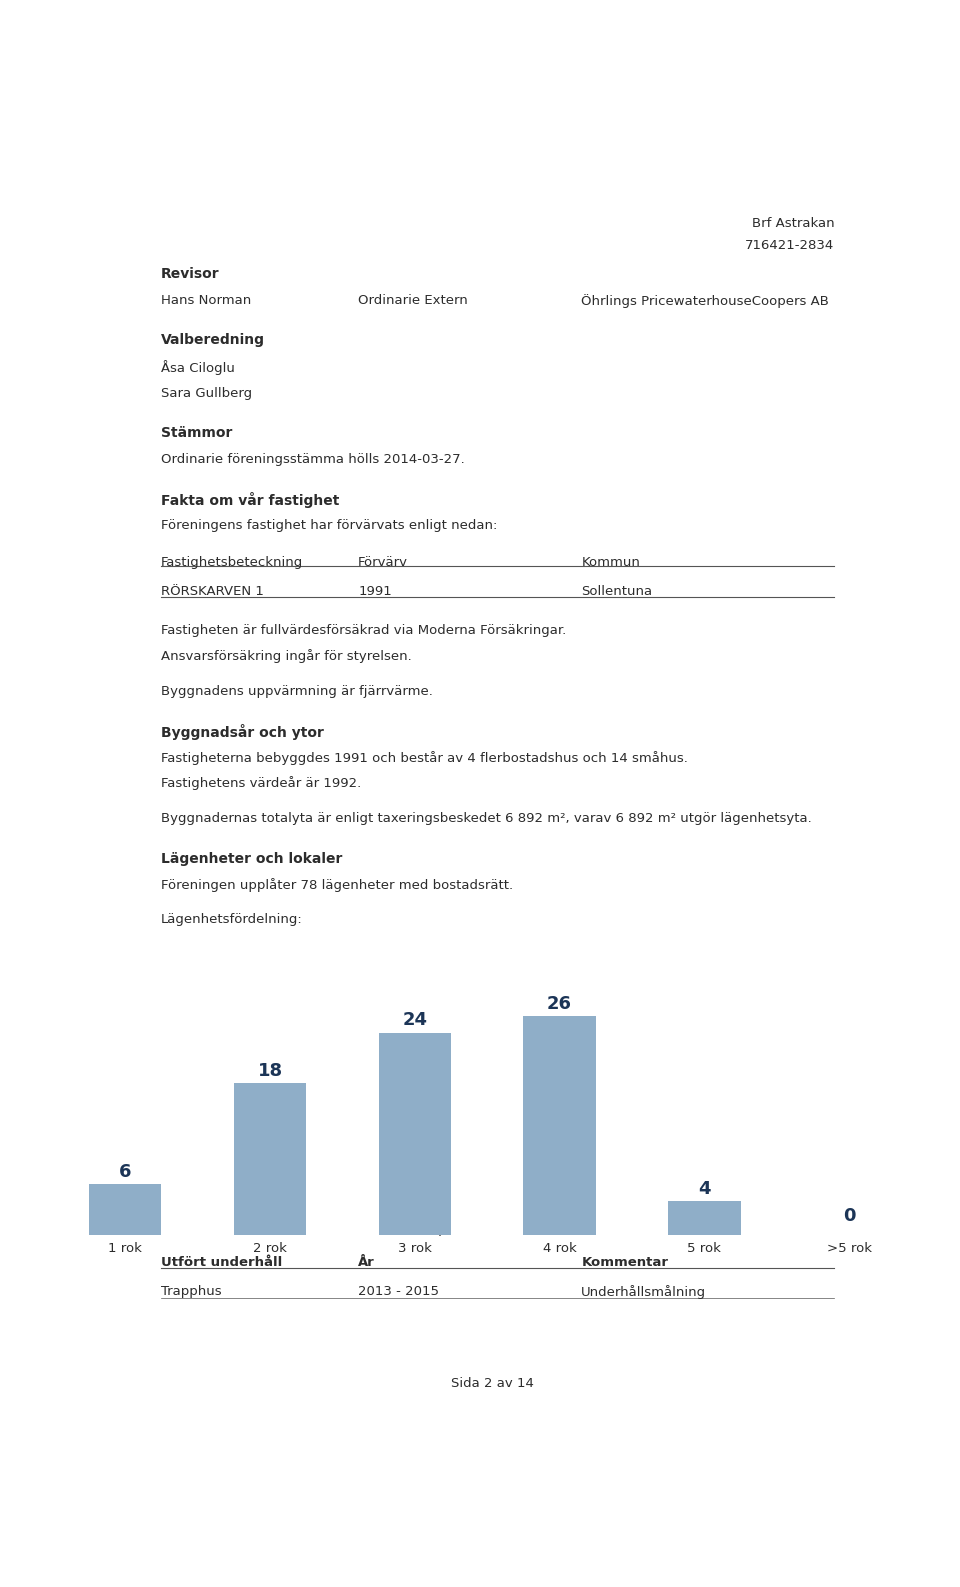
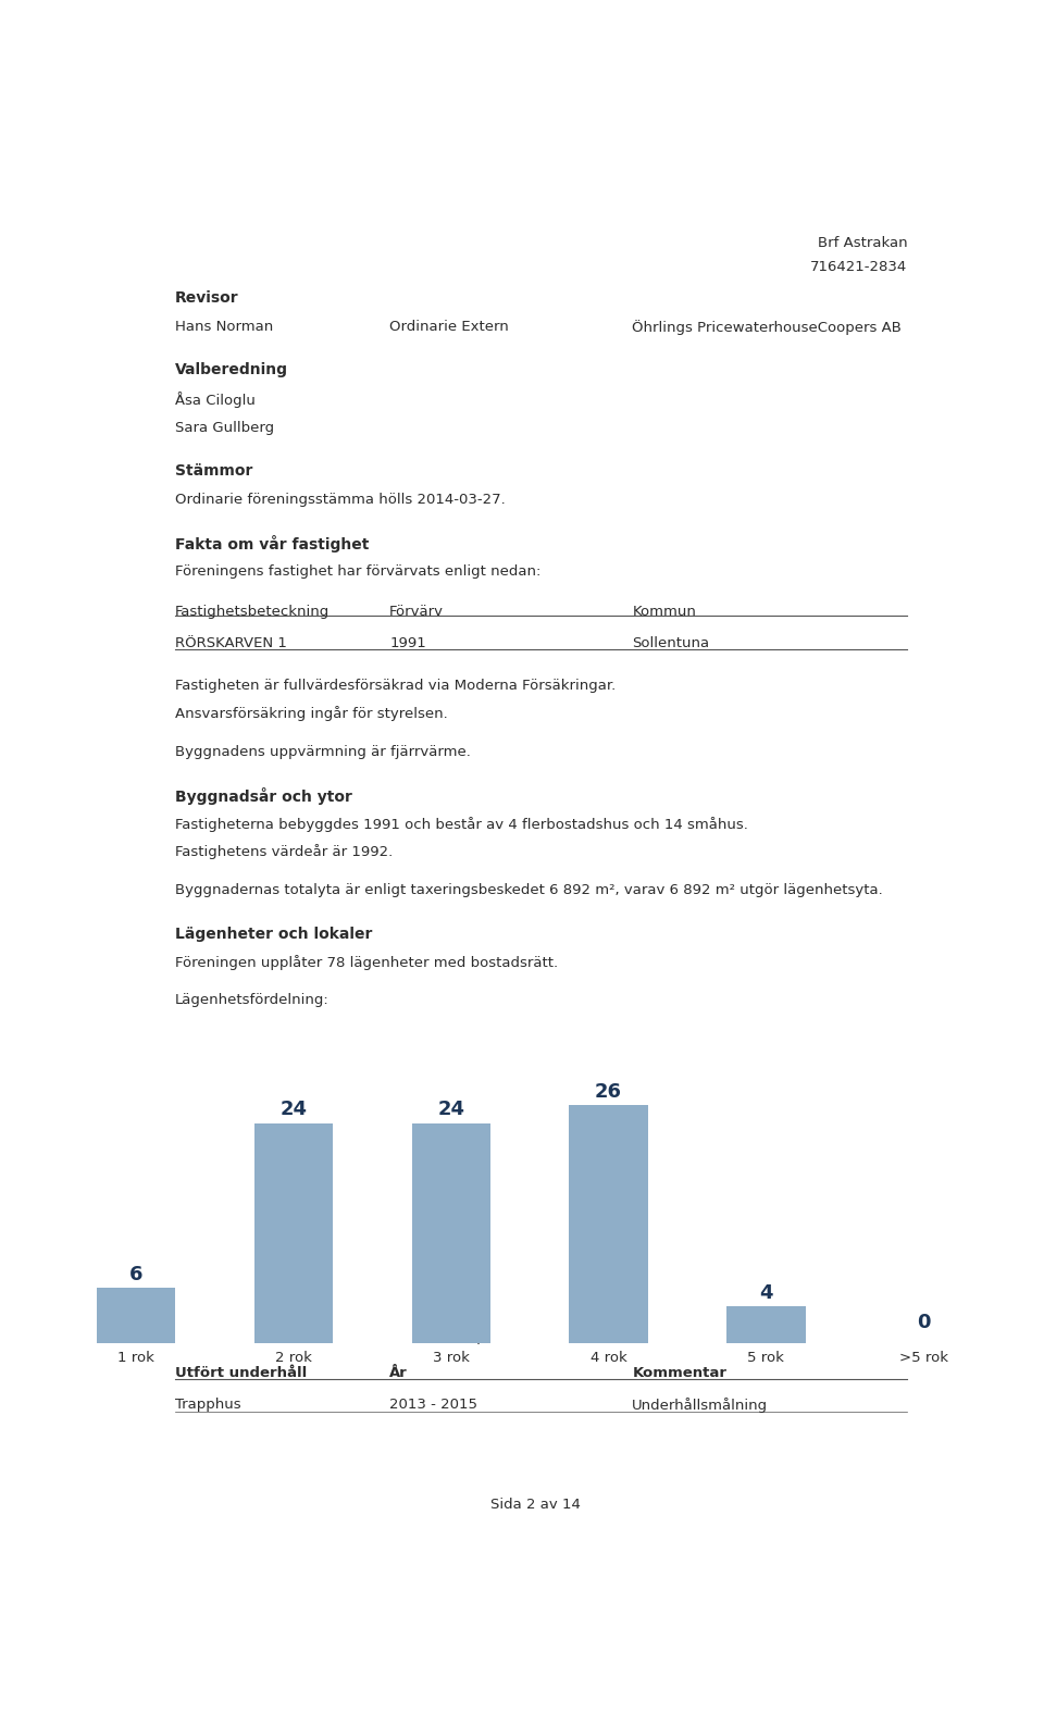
2 rok: 18 -> 24
